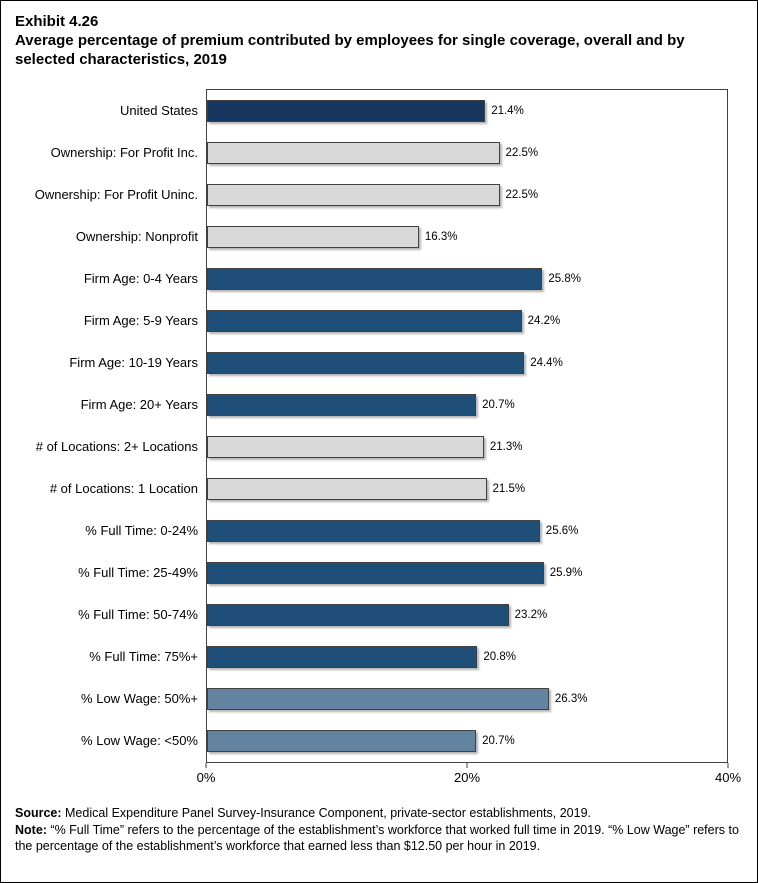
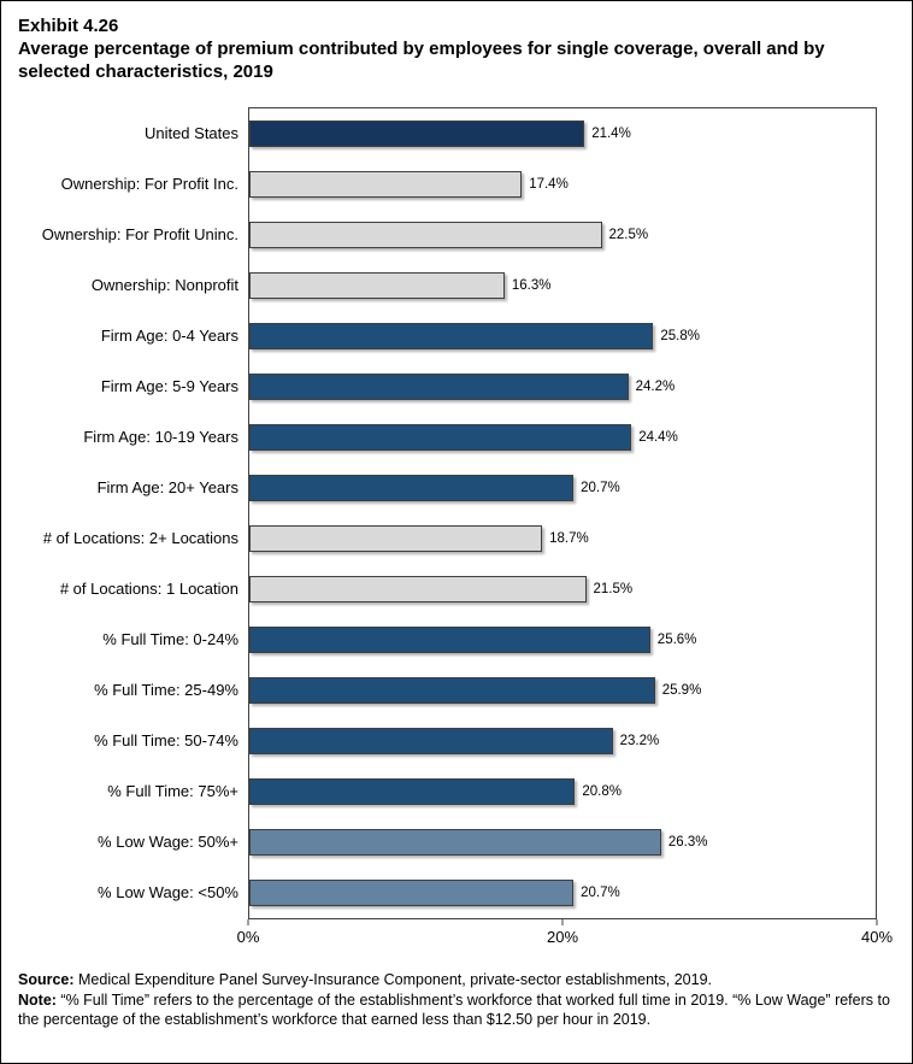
Ownership: For Profit Inc.: 22.5% -> 17.4%
# of Locations: 2+ Locations: 21.3% -> 18.7%
